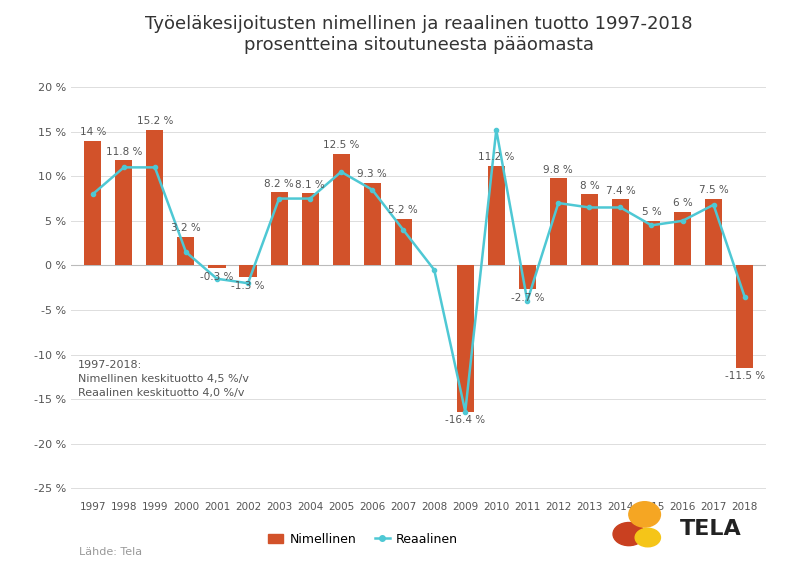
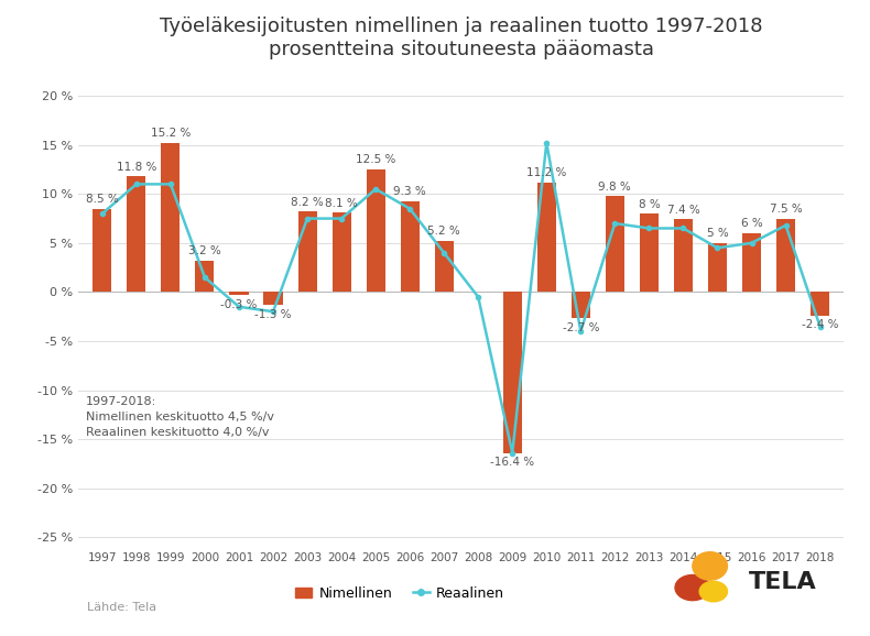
Nimellinen/1997: 14 -> 8.5
Nimellinen/2018: -11.5 -> -2.4
